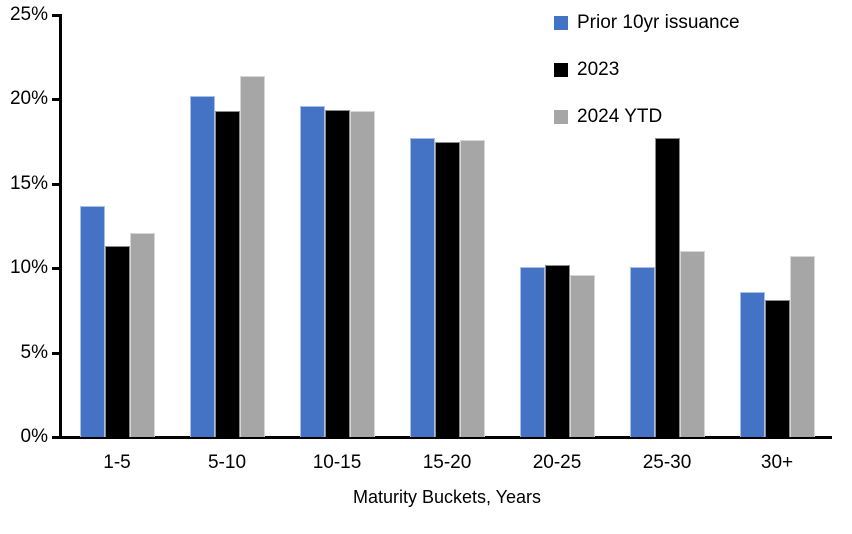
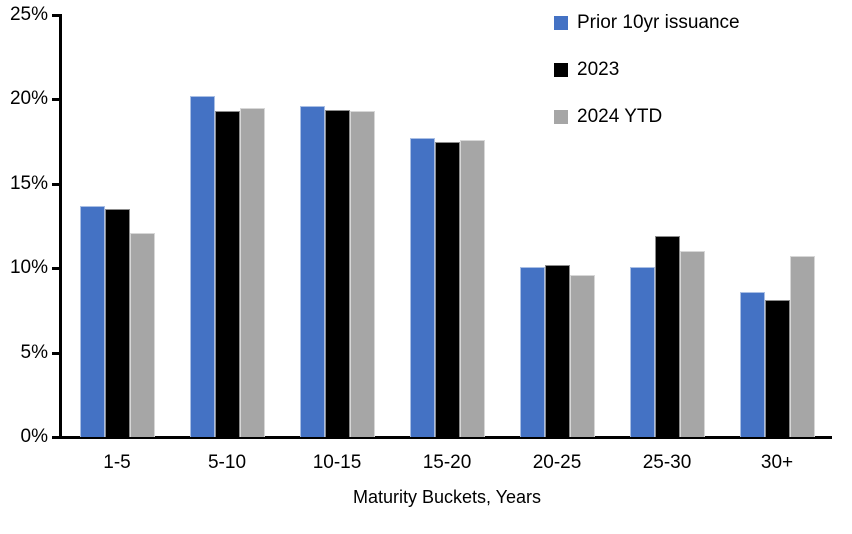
2023/1-5: 11.3% -> 13.5%
2024 YTD/5-10: 21.4% -> 19.5%
2023/25-30: 17.7% -> 11.9%
